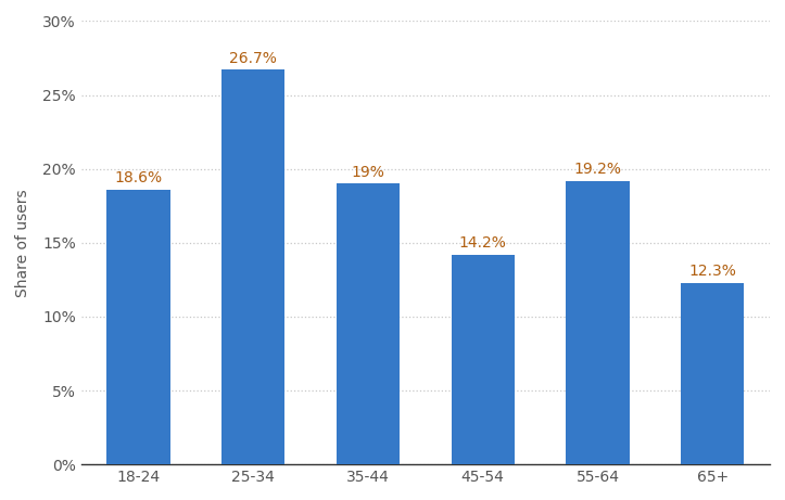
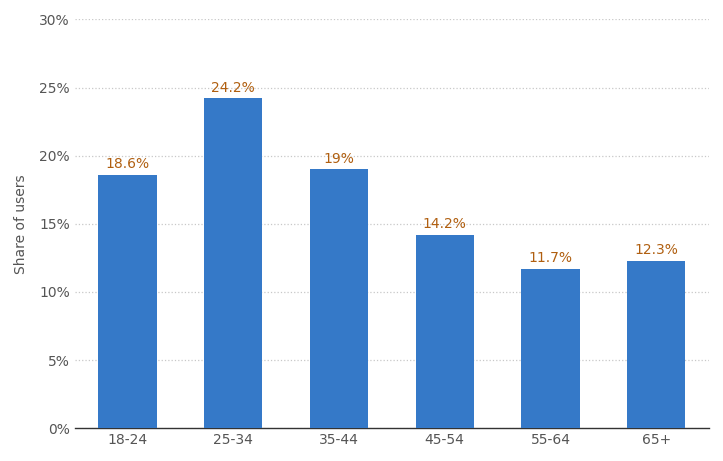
25-34: 26.7% -> 24.2%
55-64: 19.2% -> 11.7%
